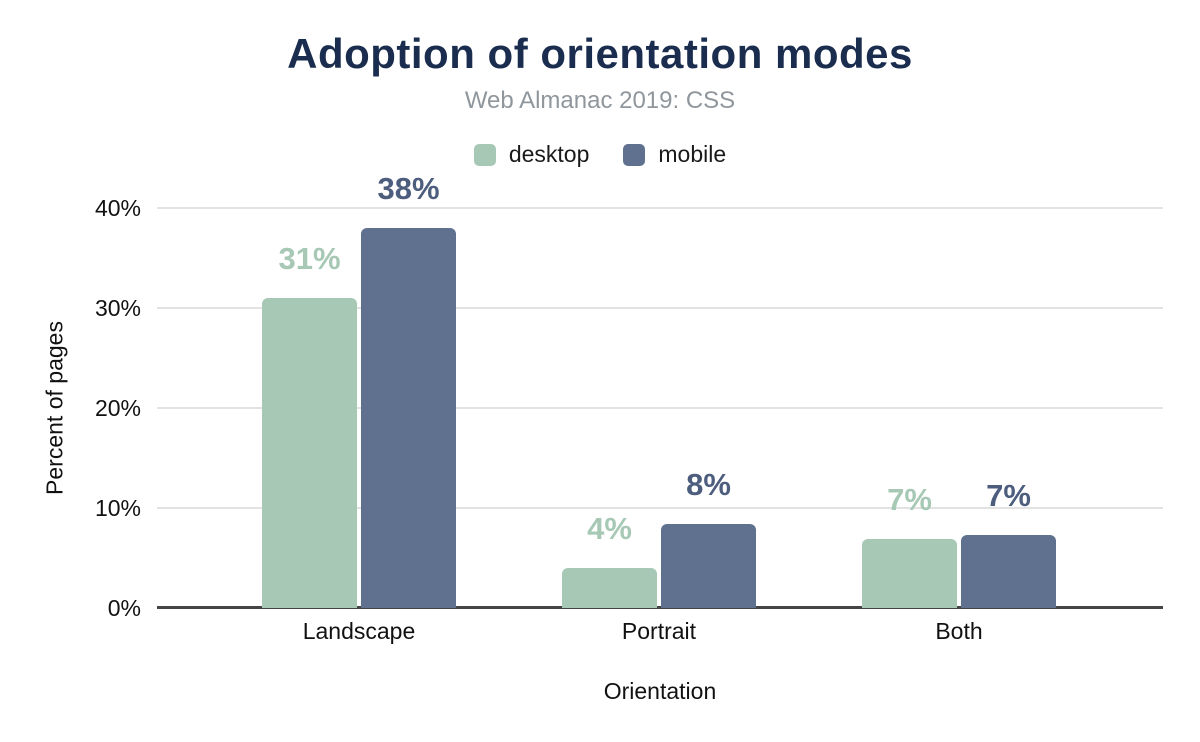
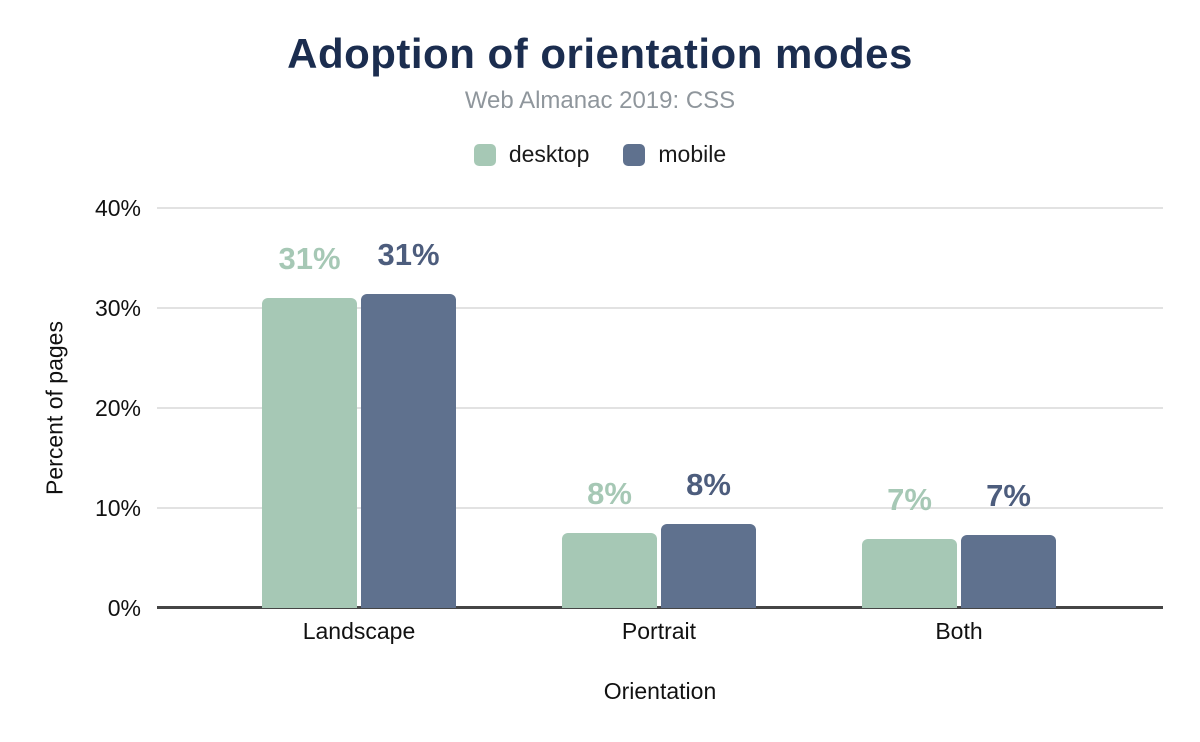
mobile/Landscape: 38% -> 31%
desktop/Portrait: 4% -> 8%
